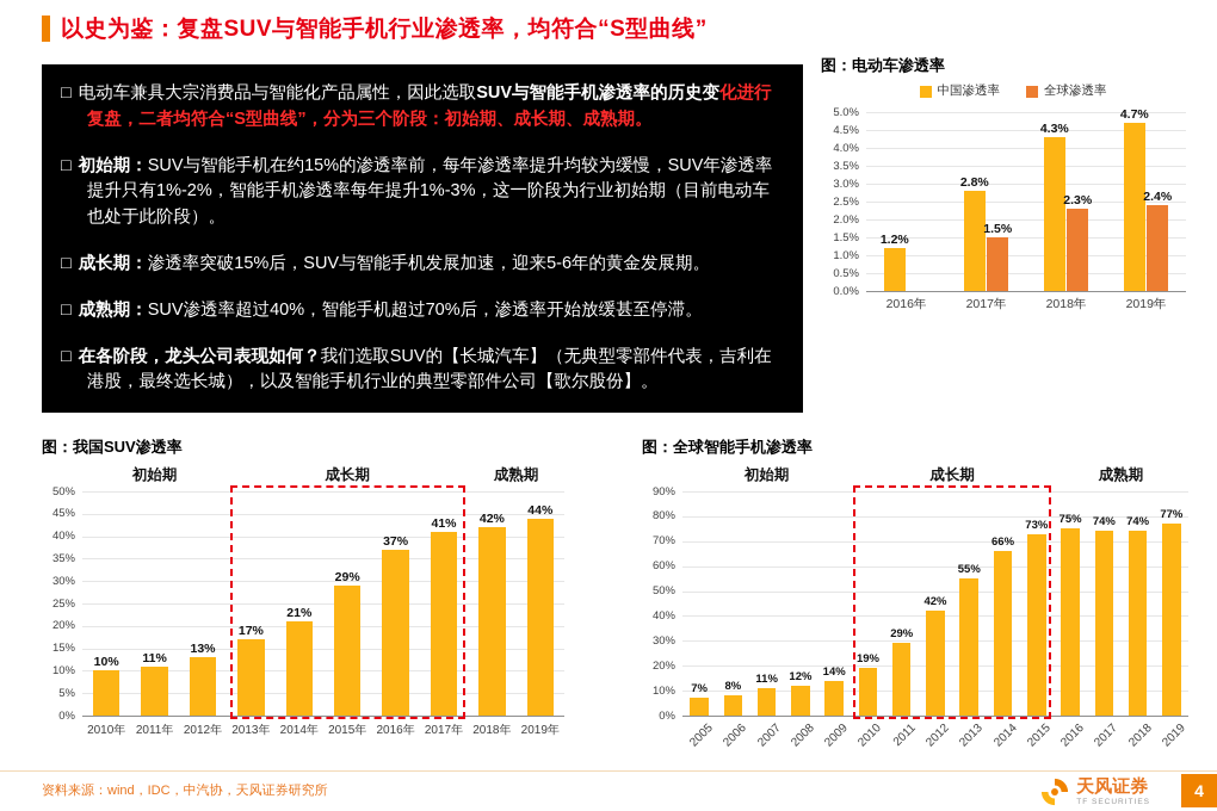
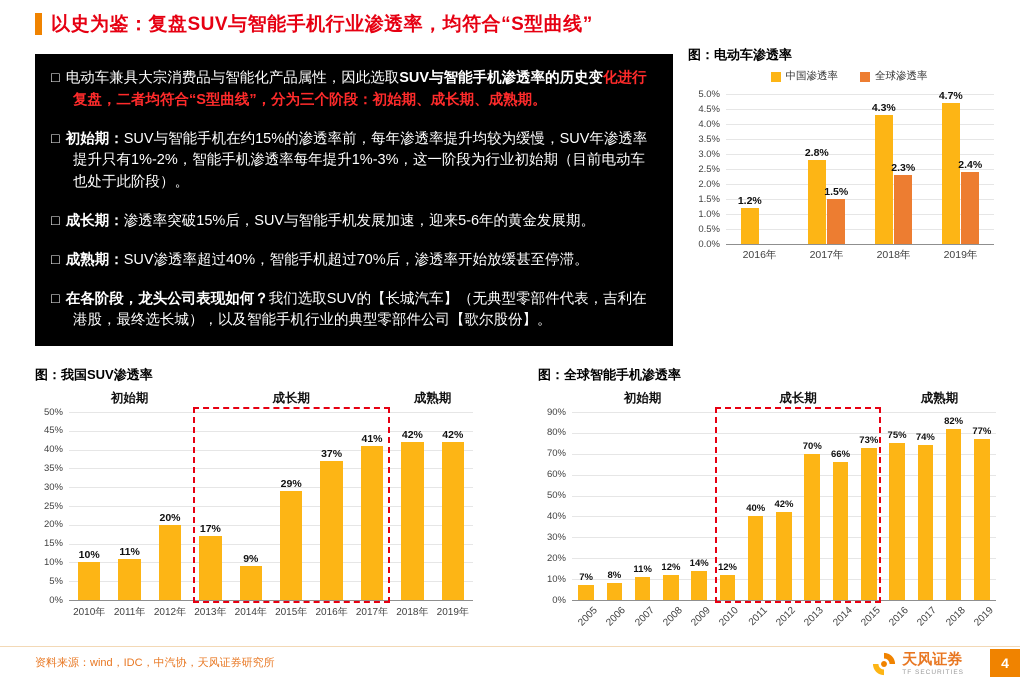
图：我国SUV渗透率/2012年: 13% -> 20%
图：我国SUV渗透率/2014年: 21% -> 9%
图：我国SUV渗透率/2019年: 44% -> 42%
图：全球智能手机渗透率/2010: 19% -> 12%
图：全球智能手机渗透率/2011: 29% -> 40%
图：全球智能手机渗透率/2013: 55% -> 70%
图：全球智能手机渗透率/2018: 74% -> 82%
